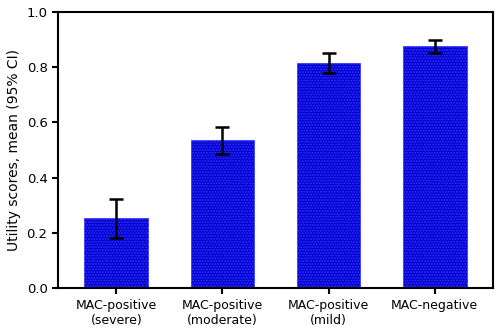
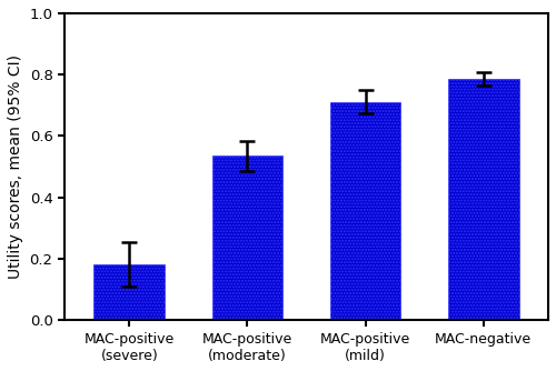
MAC-positive (severe): 0.252 -> 0.180
MAC-positive (mild): 0.815 -> 0.710
MAC-negative: 0.875 -> 0.785
